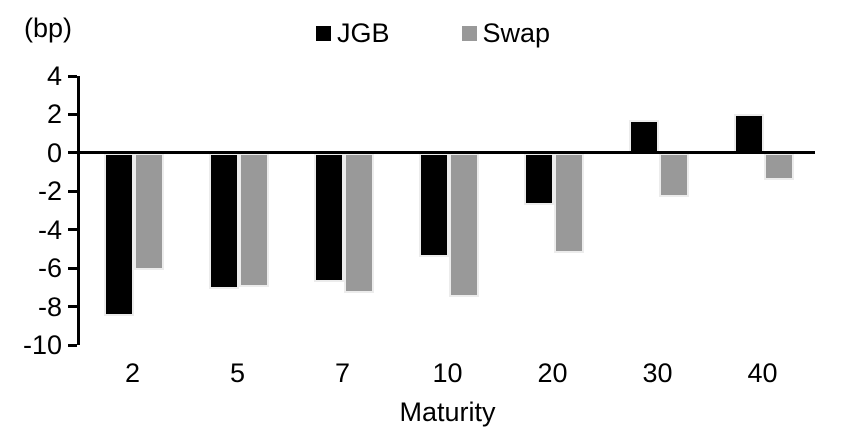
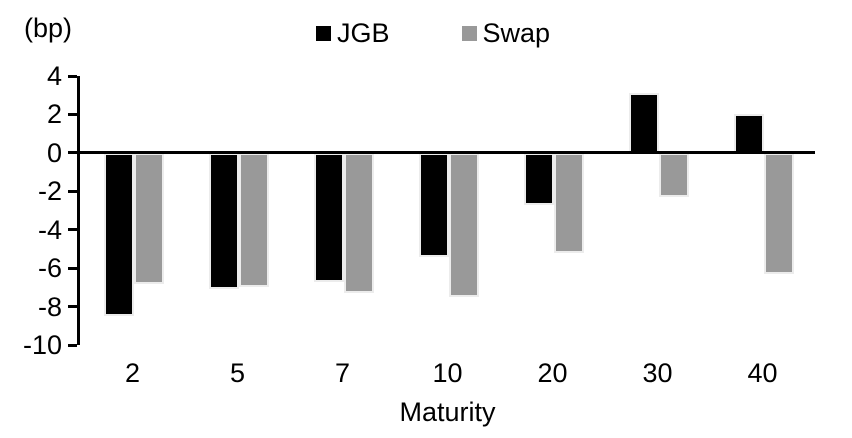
Swap/2: -6.1 -> -6.8
JGB/30: 1.7 -> 3.1
Swap/40: -1.4 -> -6.3
